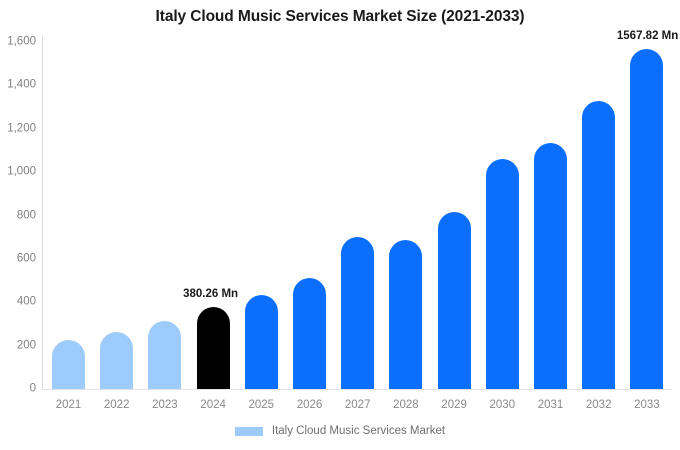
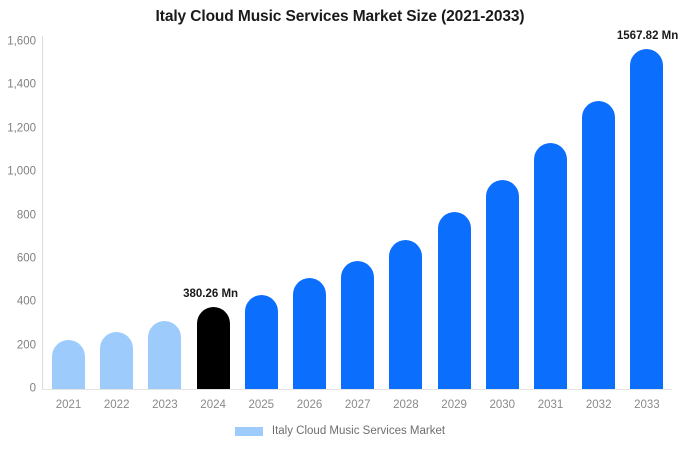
2027: 700 -> 590
2030: 1060 -> 960
